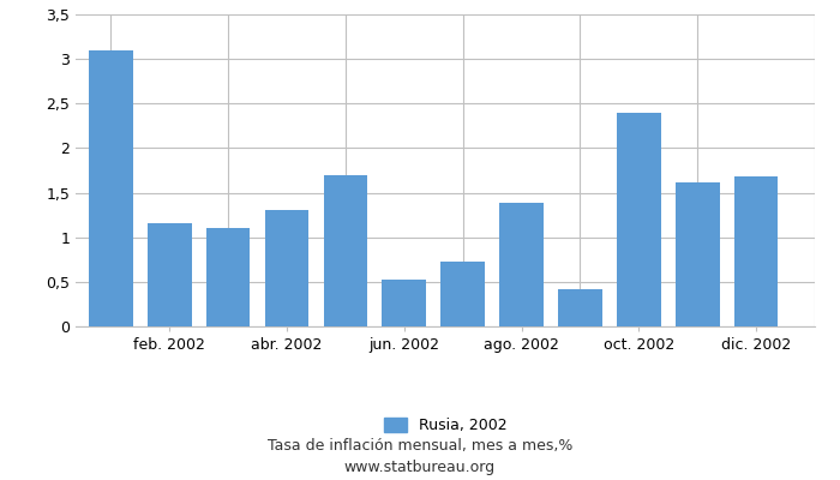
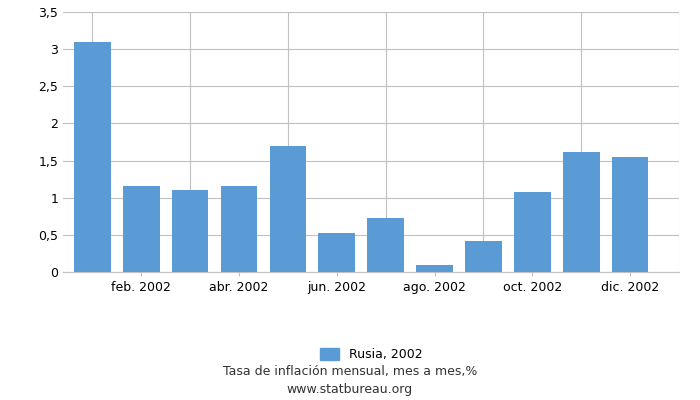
abr. 2002: 1,30 -> 1,16
ago. 2002: 1,38 -> 0,10
oct. 2002: 2,40 -> 1,08
dic. 2002: 1,68 -> 1,55
